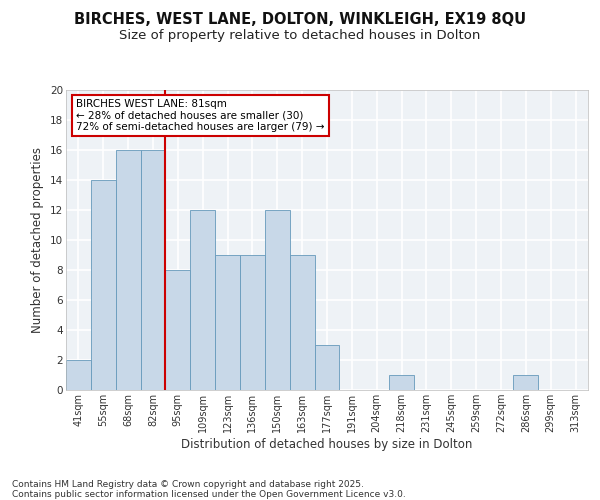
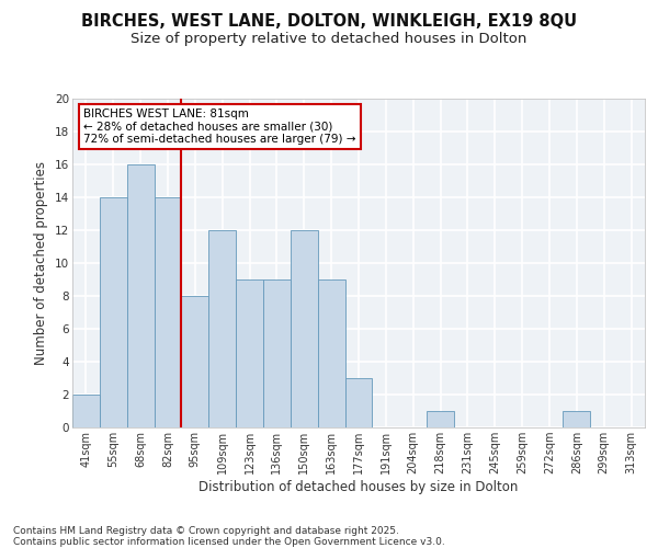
82sqm: 16 -> 14
